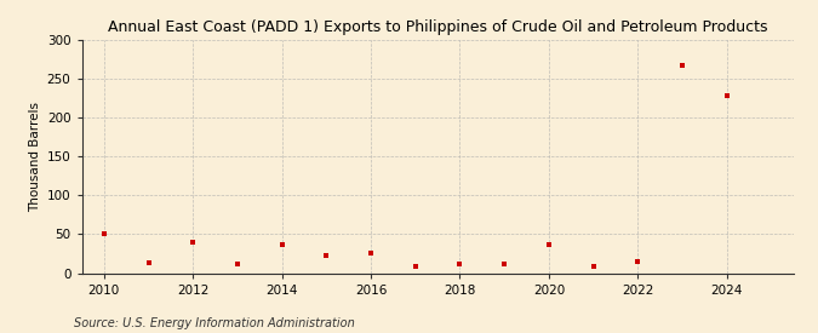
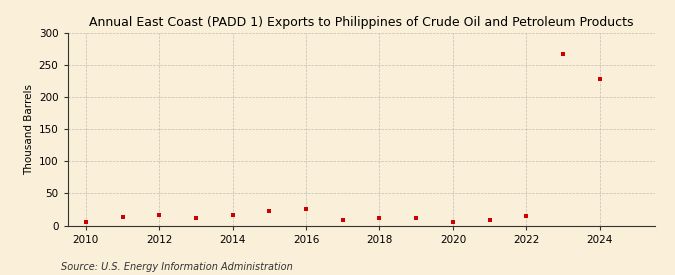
2010: 50 -> 5
2012: 40 -> 16
2014: 36 -> 17
2020: 36 -> 5
